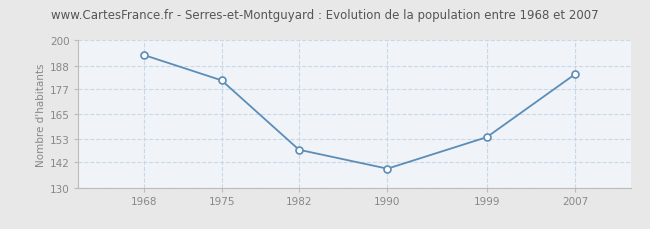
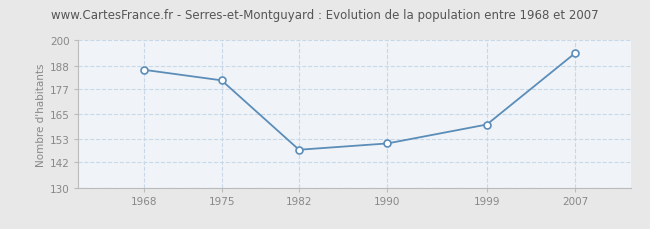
1968: 193 -> 186
1990: 139 -> 151
1999: 154 -> 160
2007: 184 -> 194
